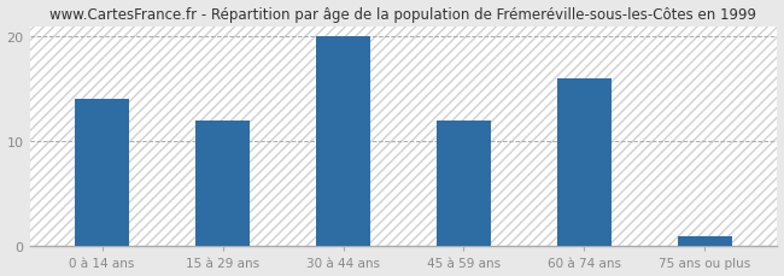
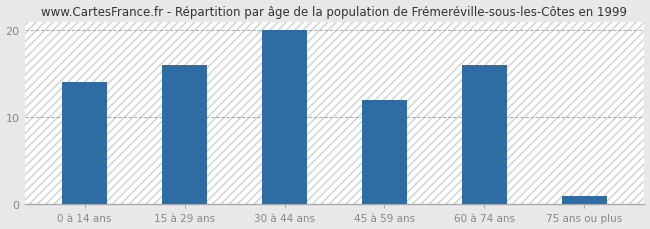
15 à 29 ans: 12 -> 16
